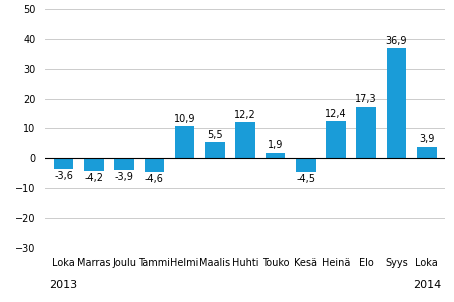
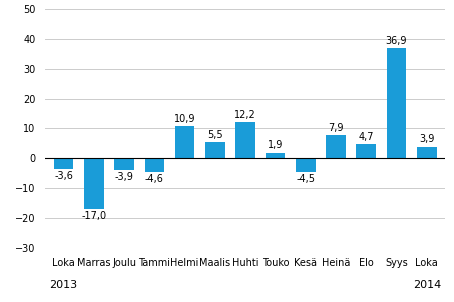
Marras: -4,2 -> -17,0
Heinä: 12,4 -> 7,9
Elo: 17,3 -> 4,7
